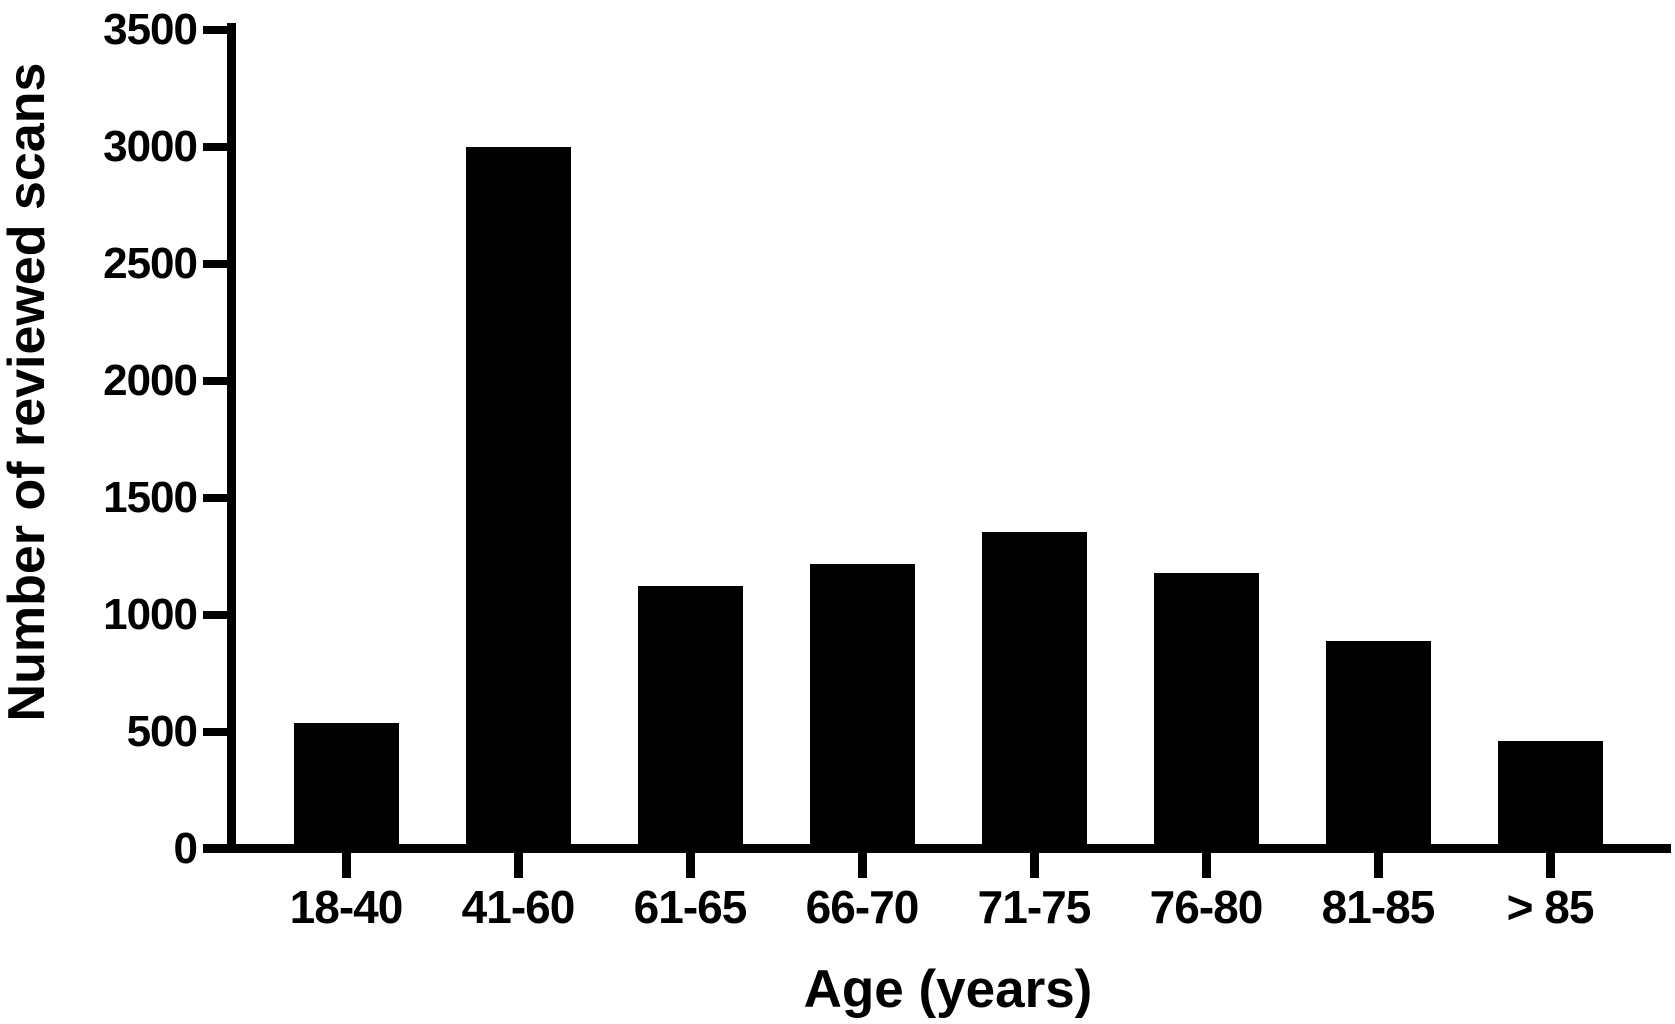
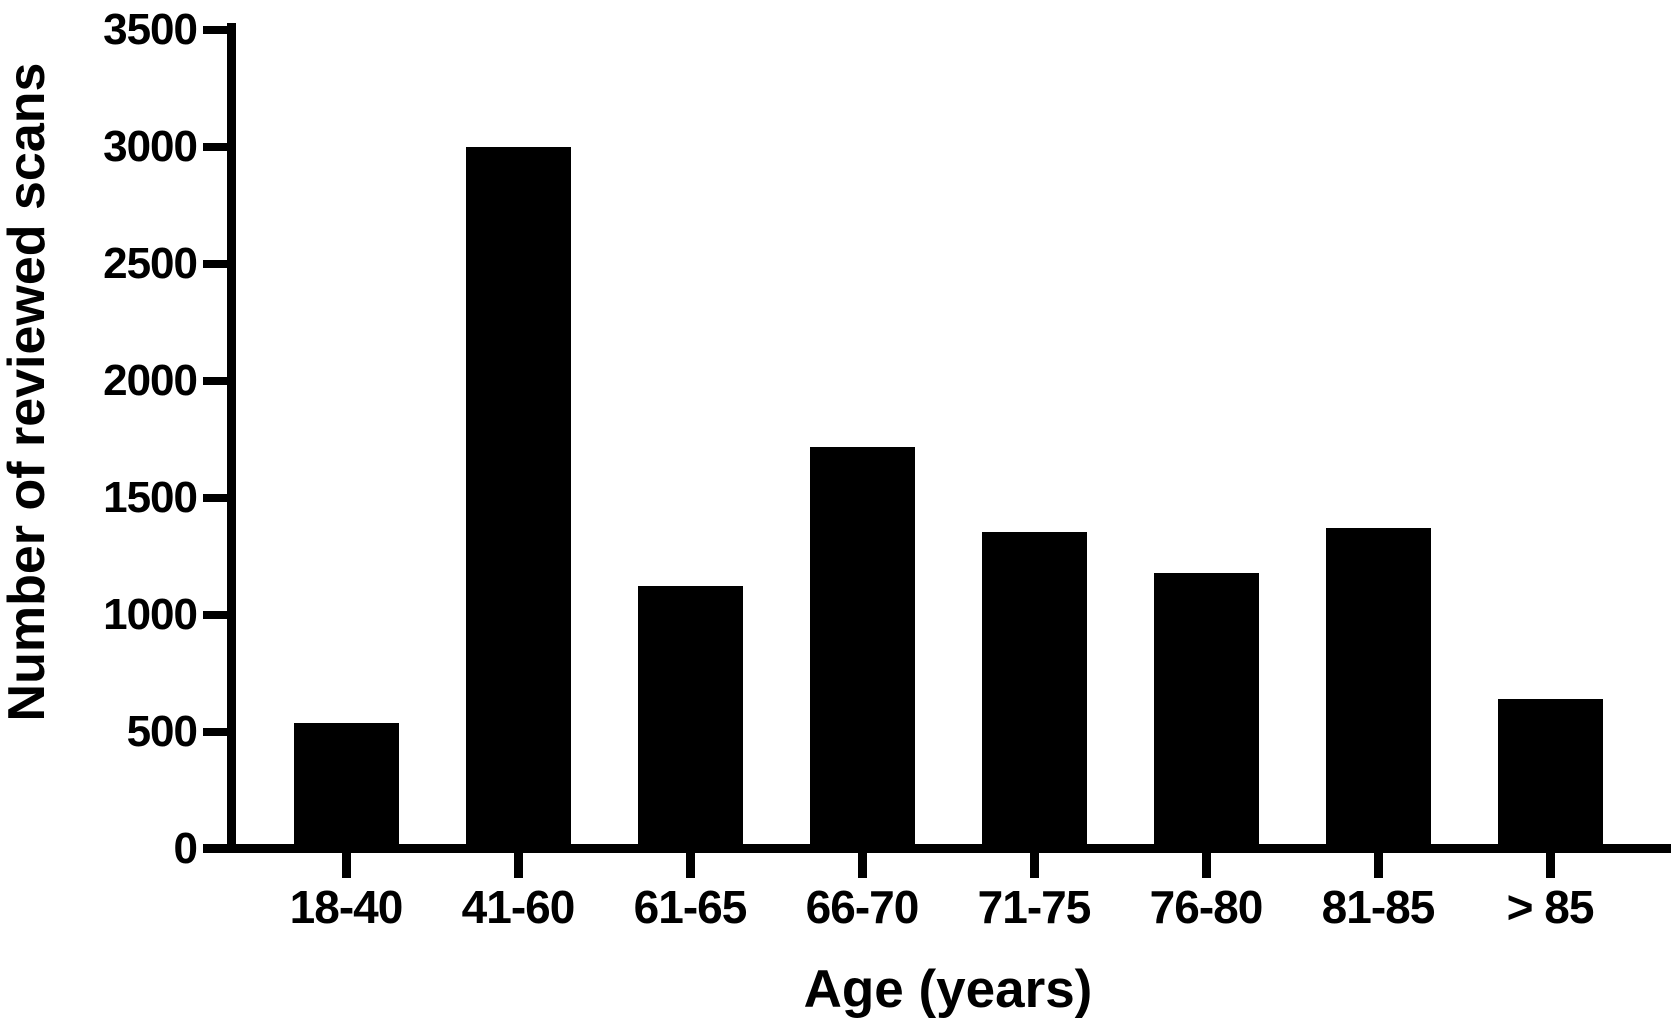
66-70: 1220 -> 1720
81-85: 890 -> 1370
> 85: 460 -> 640
